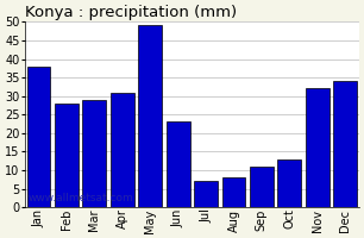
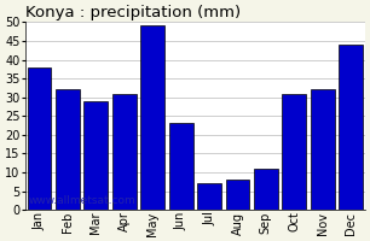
Feb: 28 -> 32
Oct: 13 -> 31
Dec: 34 -> 44
